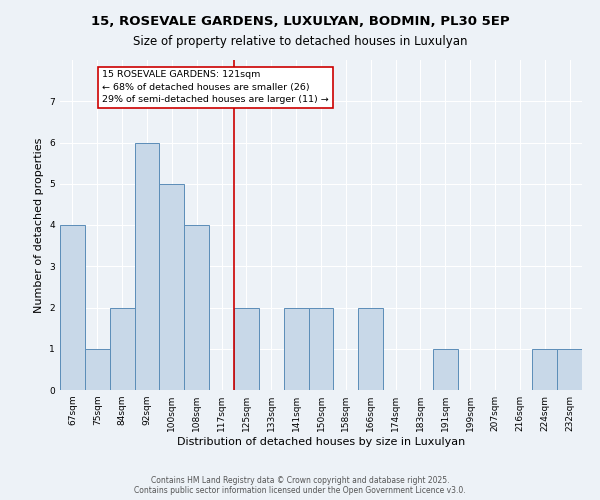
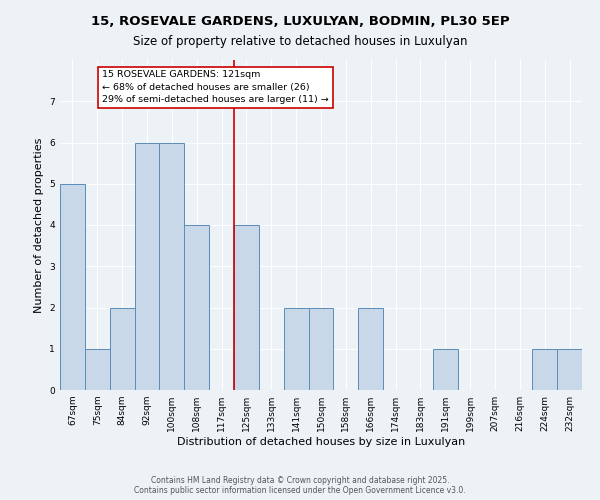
67sqm: 4 -> 5
100sqm: 5 -> 6
125sqm: 2 -> 4
